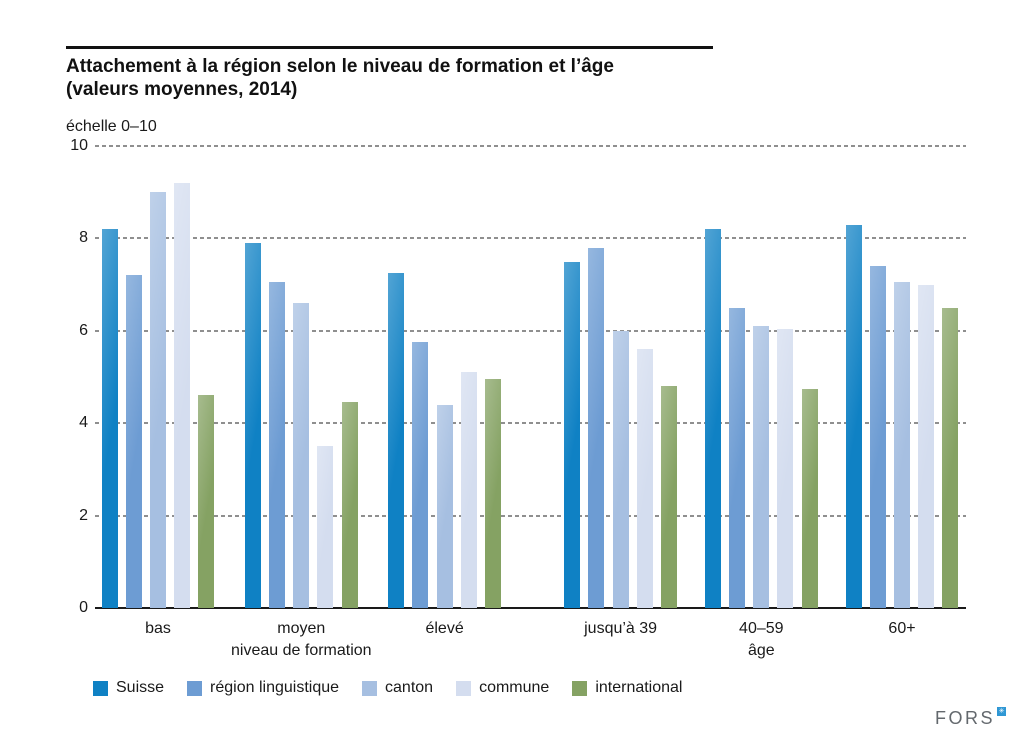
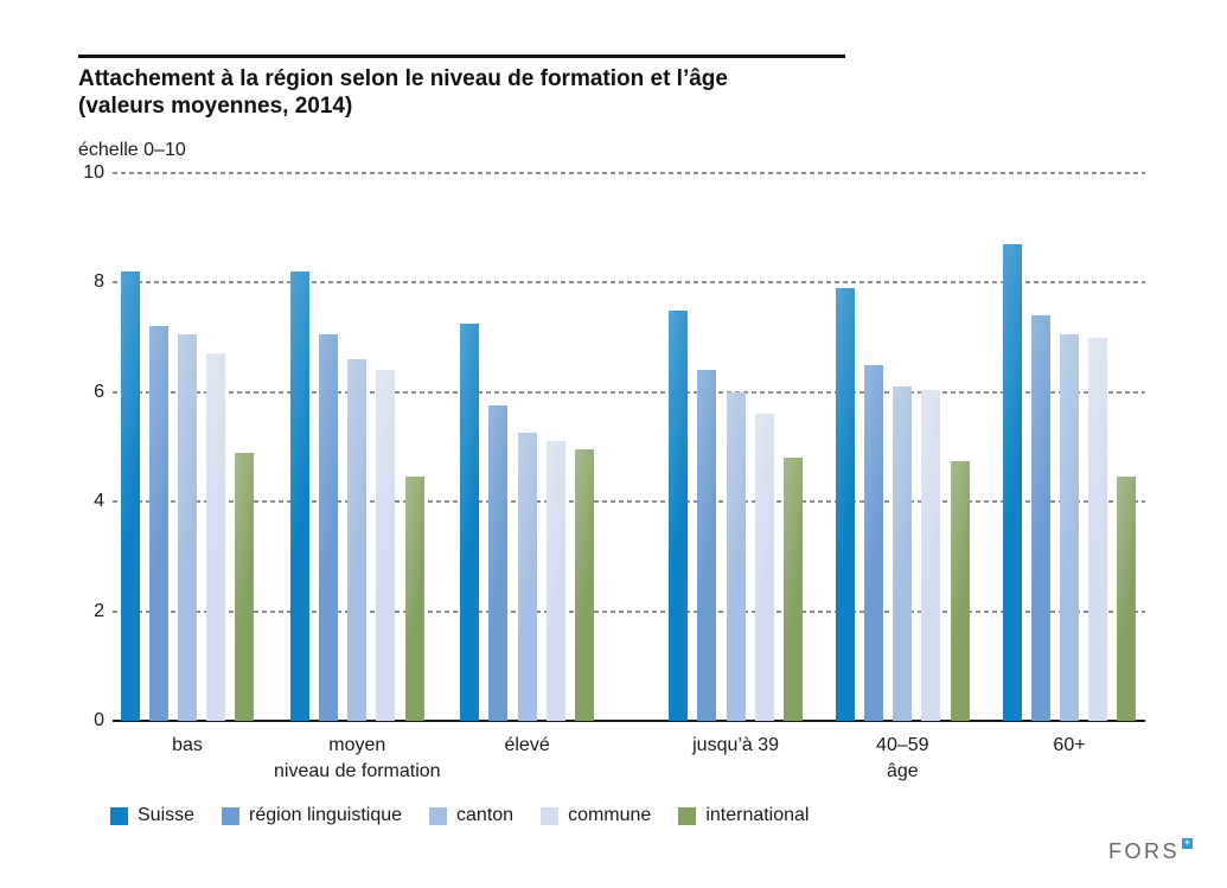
canton/bas: 9.0 -> 7.0
commune/bas: 9.2 -> 6.7
international/bas: 4.6 -> 4.9
Suisse/moyen: 7.9 -> 8.2
commune/moyen: 3.5 -> 6.4
canton/élevé: 4.4 -> 5.2
région linguistique/jusqu’à 39: 7.8 -> 6.4
Suisse/40–59: 8.2 -> 7.9
Suisse/60+: 8.3 -> 8.7
international/60+: 6.5 -> 4.5
